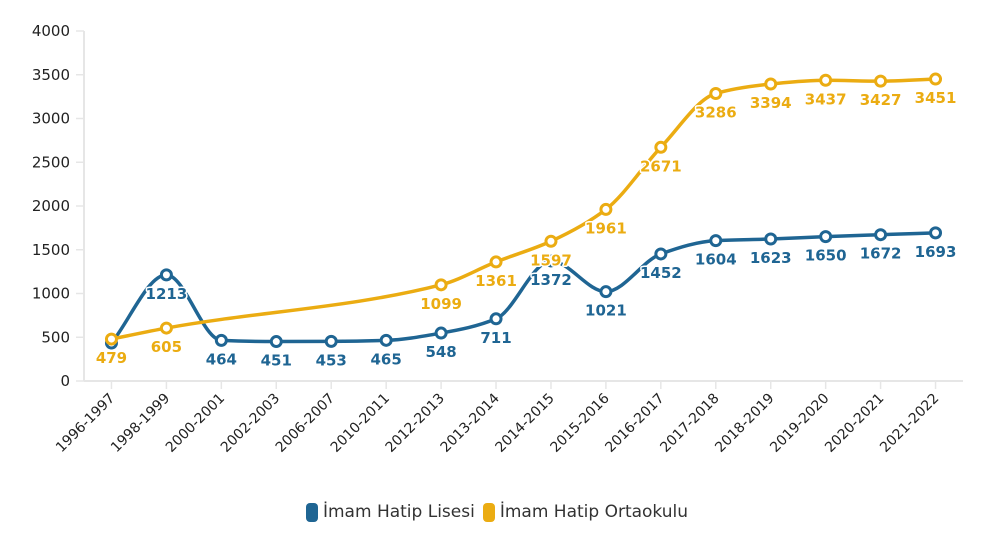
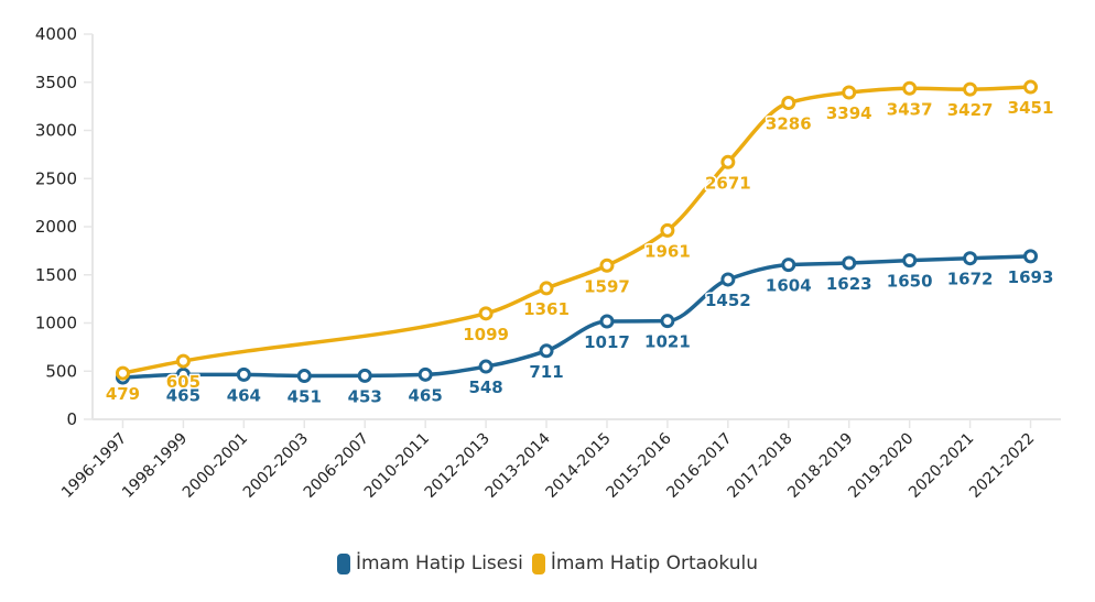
İmam Hatip Lisesi/1998-1999: 1213 -> 465
İmam Hatip Lisesi/2014-2015: 1372 -> 1017
